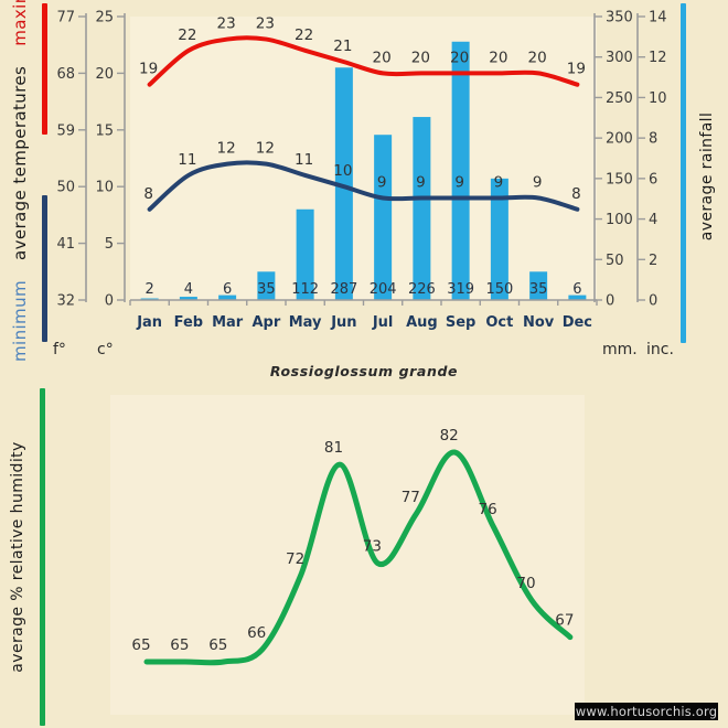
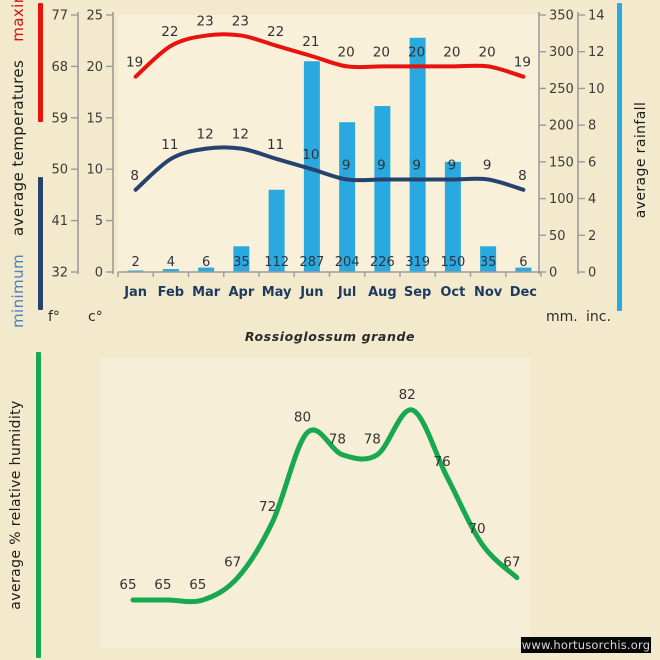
average % relative humidity/Apr: 66 -> 67
average % relative humidity/Jun: 81 -> 80
average % relative humidity/Jul: 73 -> 78
average % relative humidity/Aug: 77 -> 78
